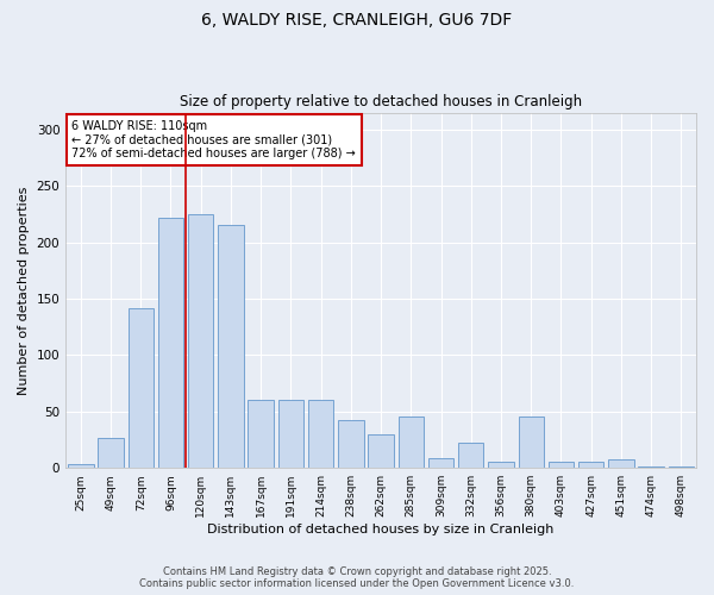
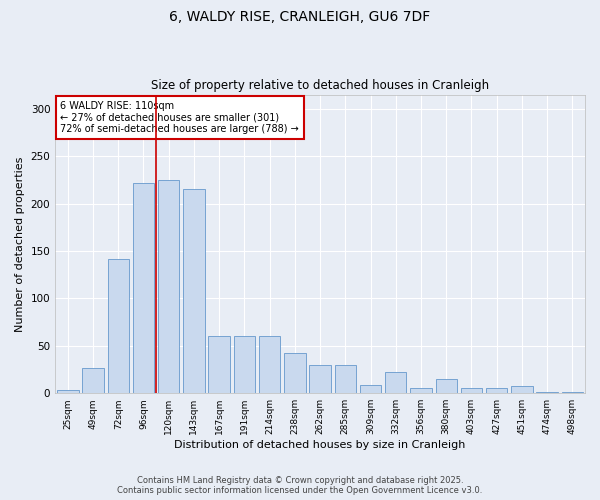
285sqm: 46 -> 30
380sqm: 46 -> 15
